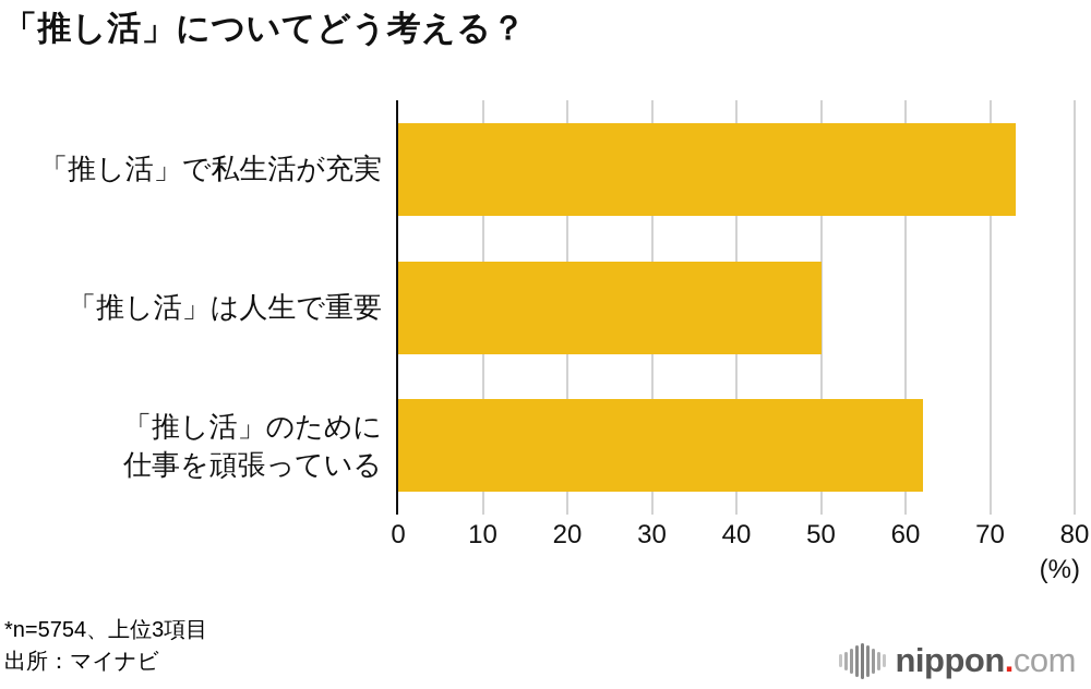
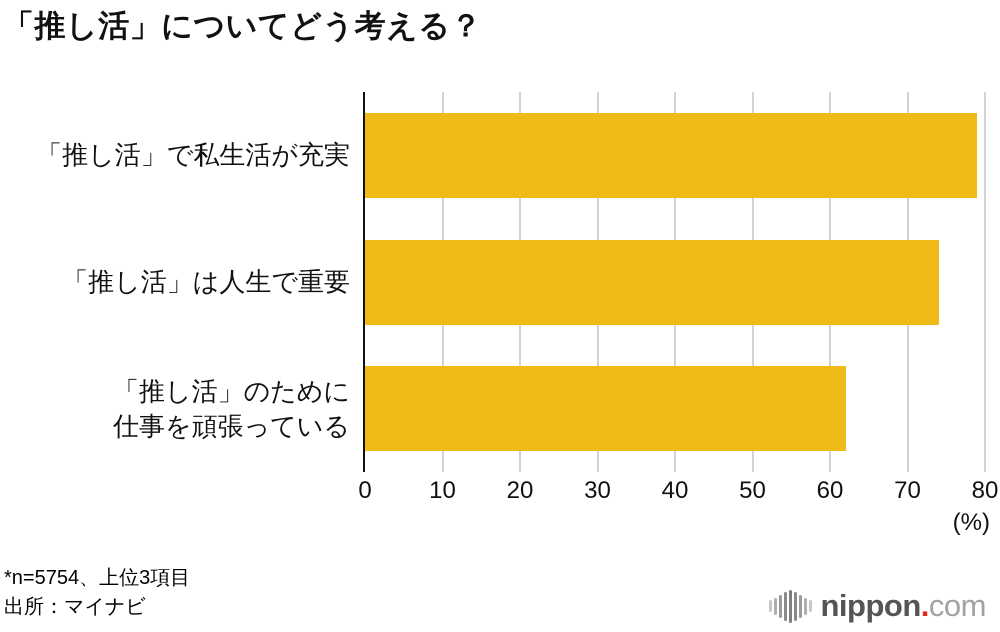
「推し活」で私生活が充実: 73 -> 79
「推し活」は人生で重要: 50 -> 74
